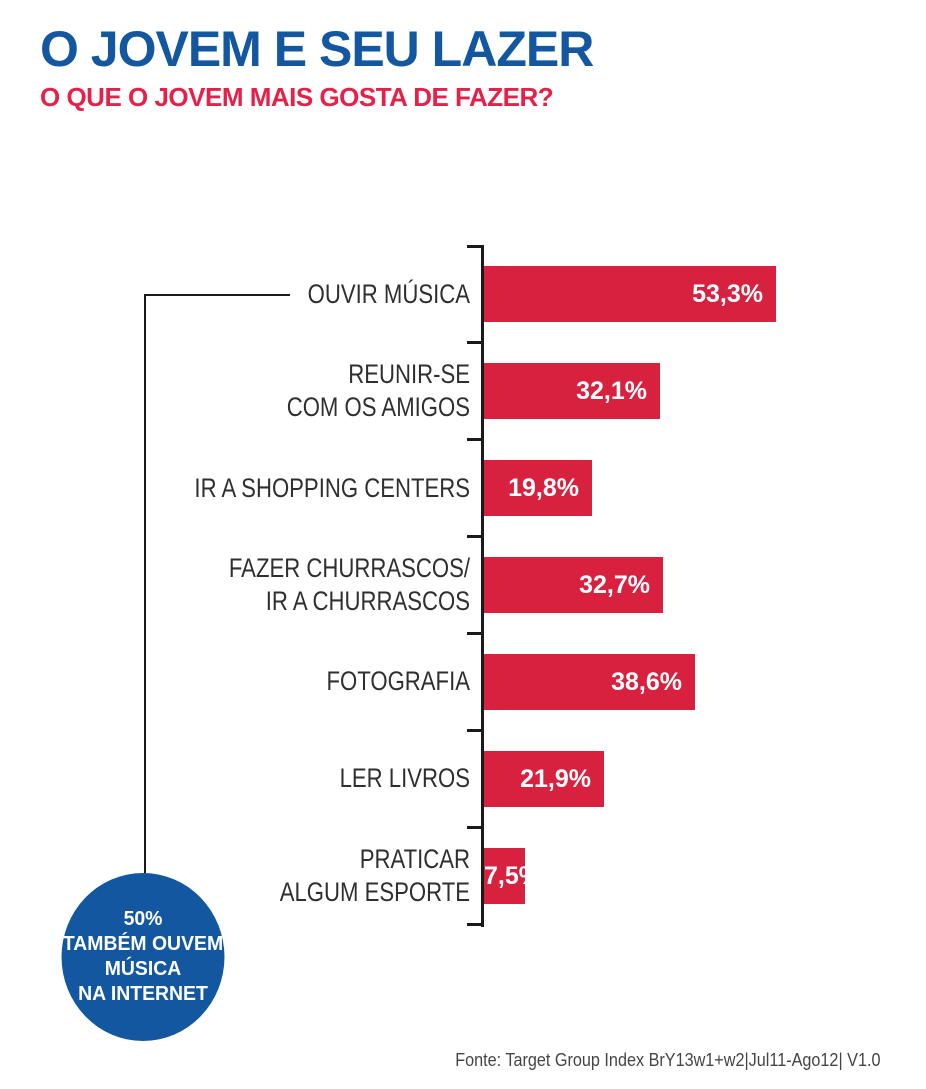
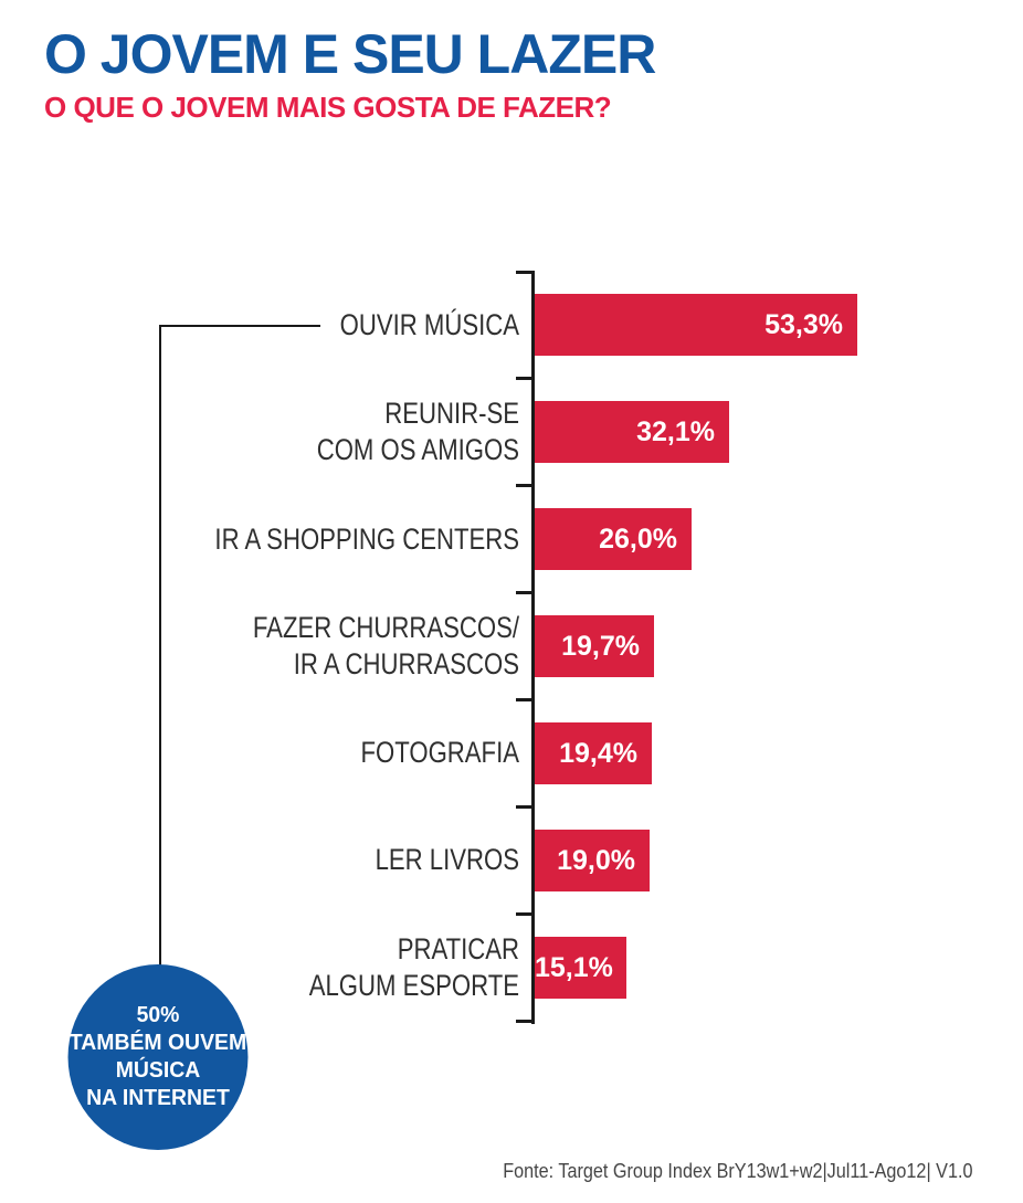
IR A SHOPPING CENTERS: 19,8% -> 26,0%
FAZER CHURRASCOS/ IR A CHURRASCOS: 32,7% -> 19,7%
FOTOGRAFIA: 38,6% -> 19,4%
LER LIVROS: 21,9% -> 19,0%
PRATICAR ALGUM ESPORTE: 7,5% -> 15,1%
